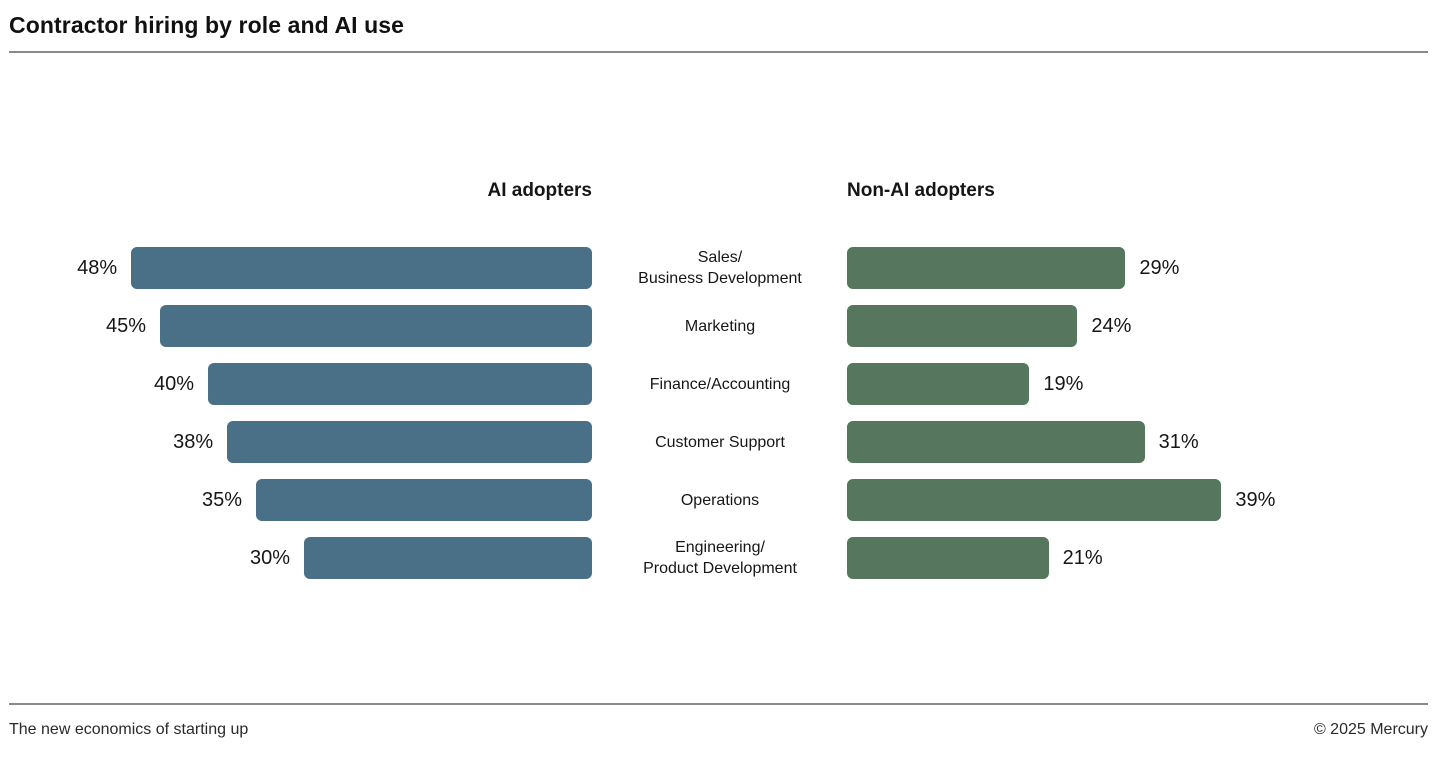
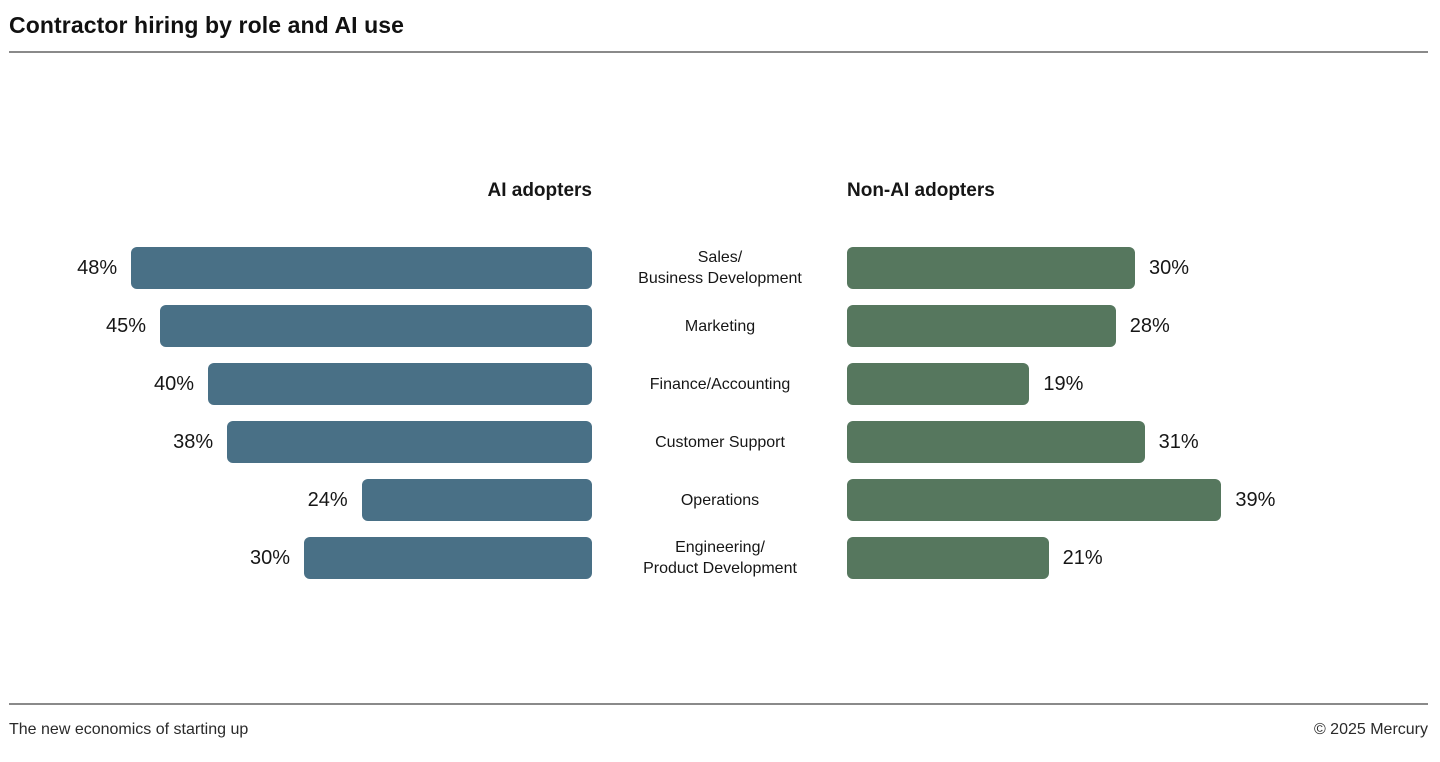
Non-AI adopters/Sales/ Business Development: 29% -> 30%
Non-AI adopters/Marketing: 24% -> 28%
AI adopters/Operations: 35% -> 24%
